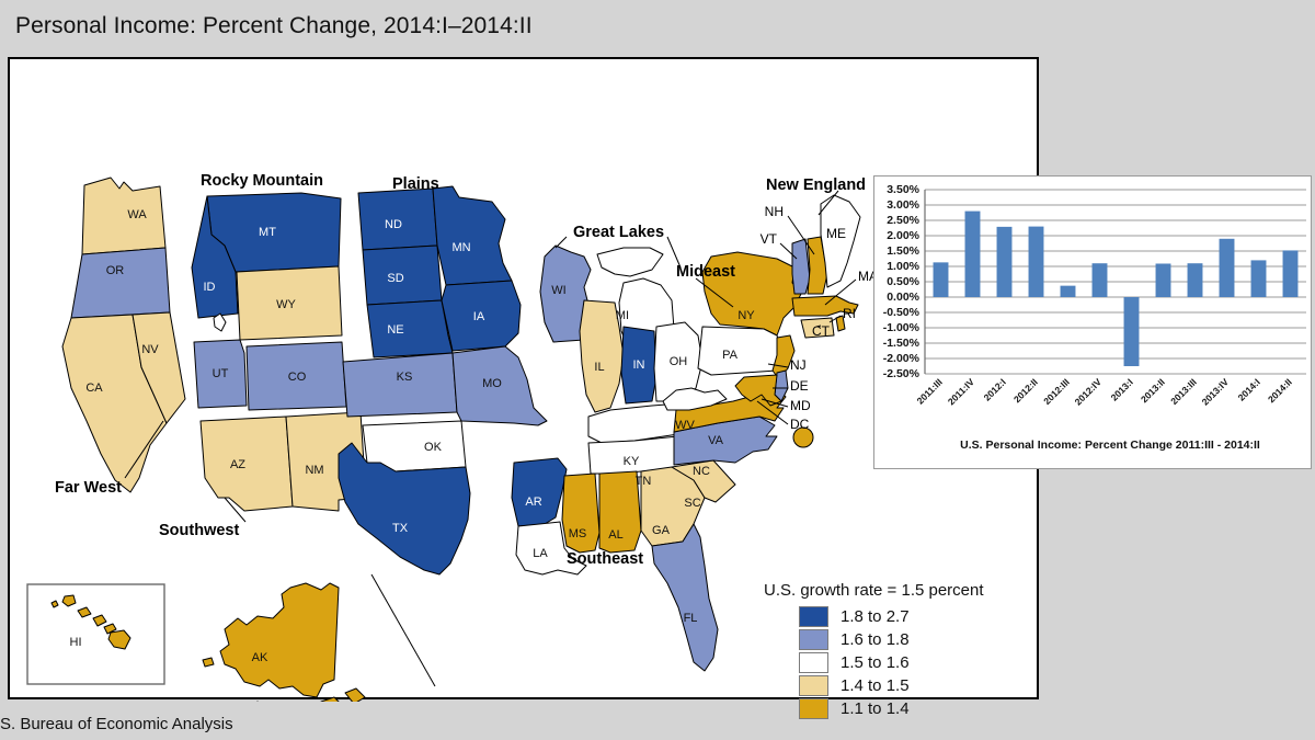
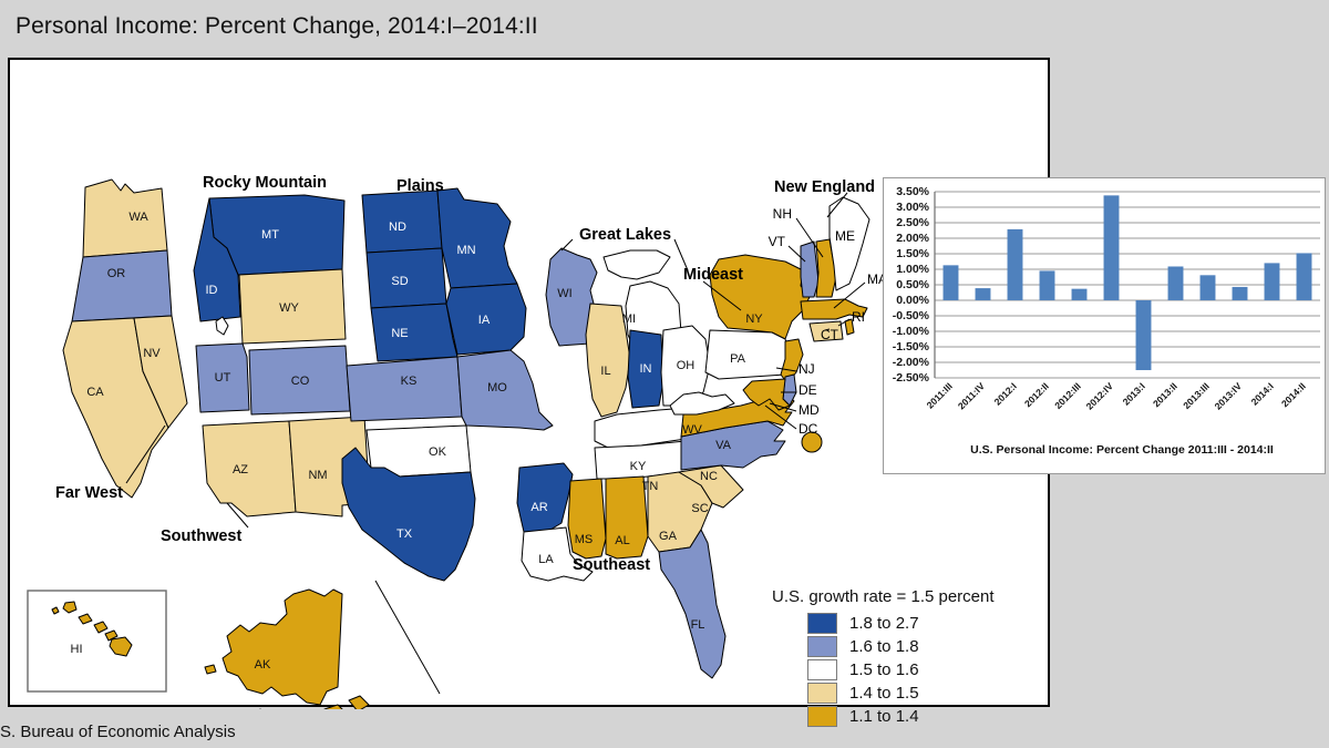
2011:IV: 2.8% -> 0.4%
2012:II: 2.3% -> 0.9%
2012:IV: 1.1% -> 3.4%
2013:III: 1.1% -> 0.8%
2013:IV: 1.9% -> 0.4%
